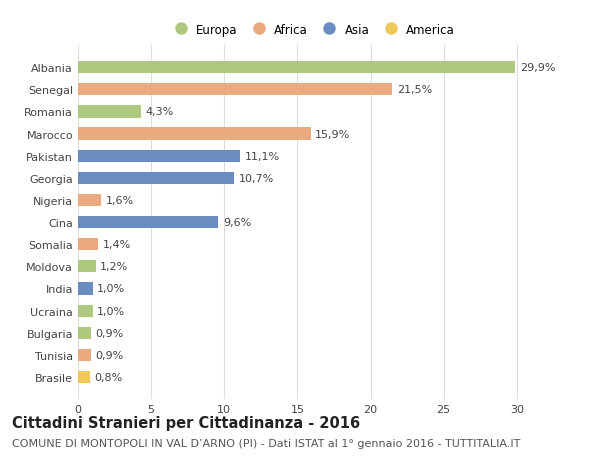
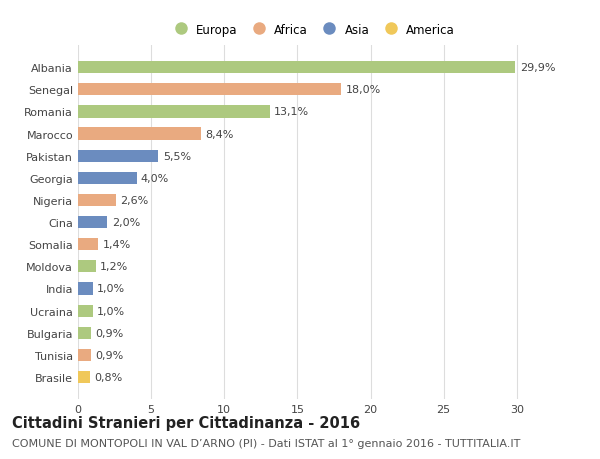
Senegal: 21,5% -> 18,0%
Romania: 4,3% -> 13,1%
Marocco: 15,9% -> 8,4%
Pakistan: 11,1% -> 5,5%
Georgia: 10,7% -> 4,0%
Nigeria: 1,6% -> 2,6%
Cina: 9,6% -> 2,0%
